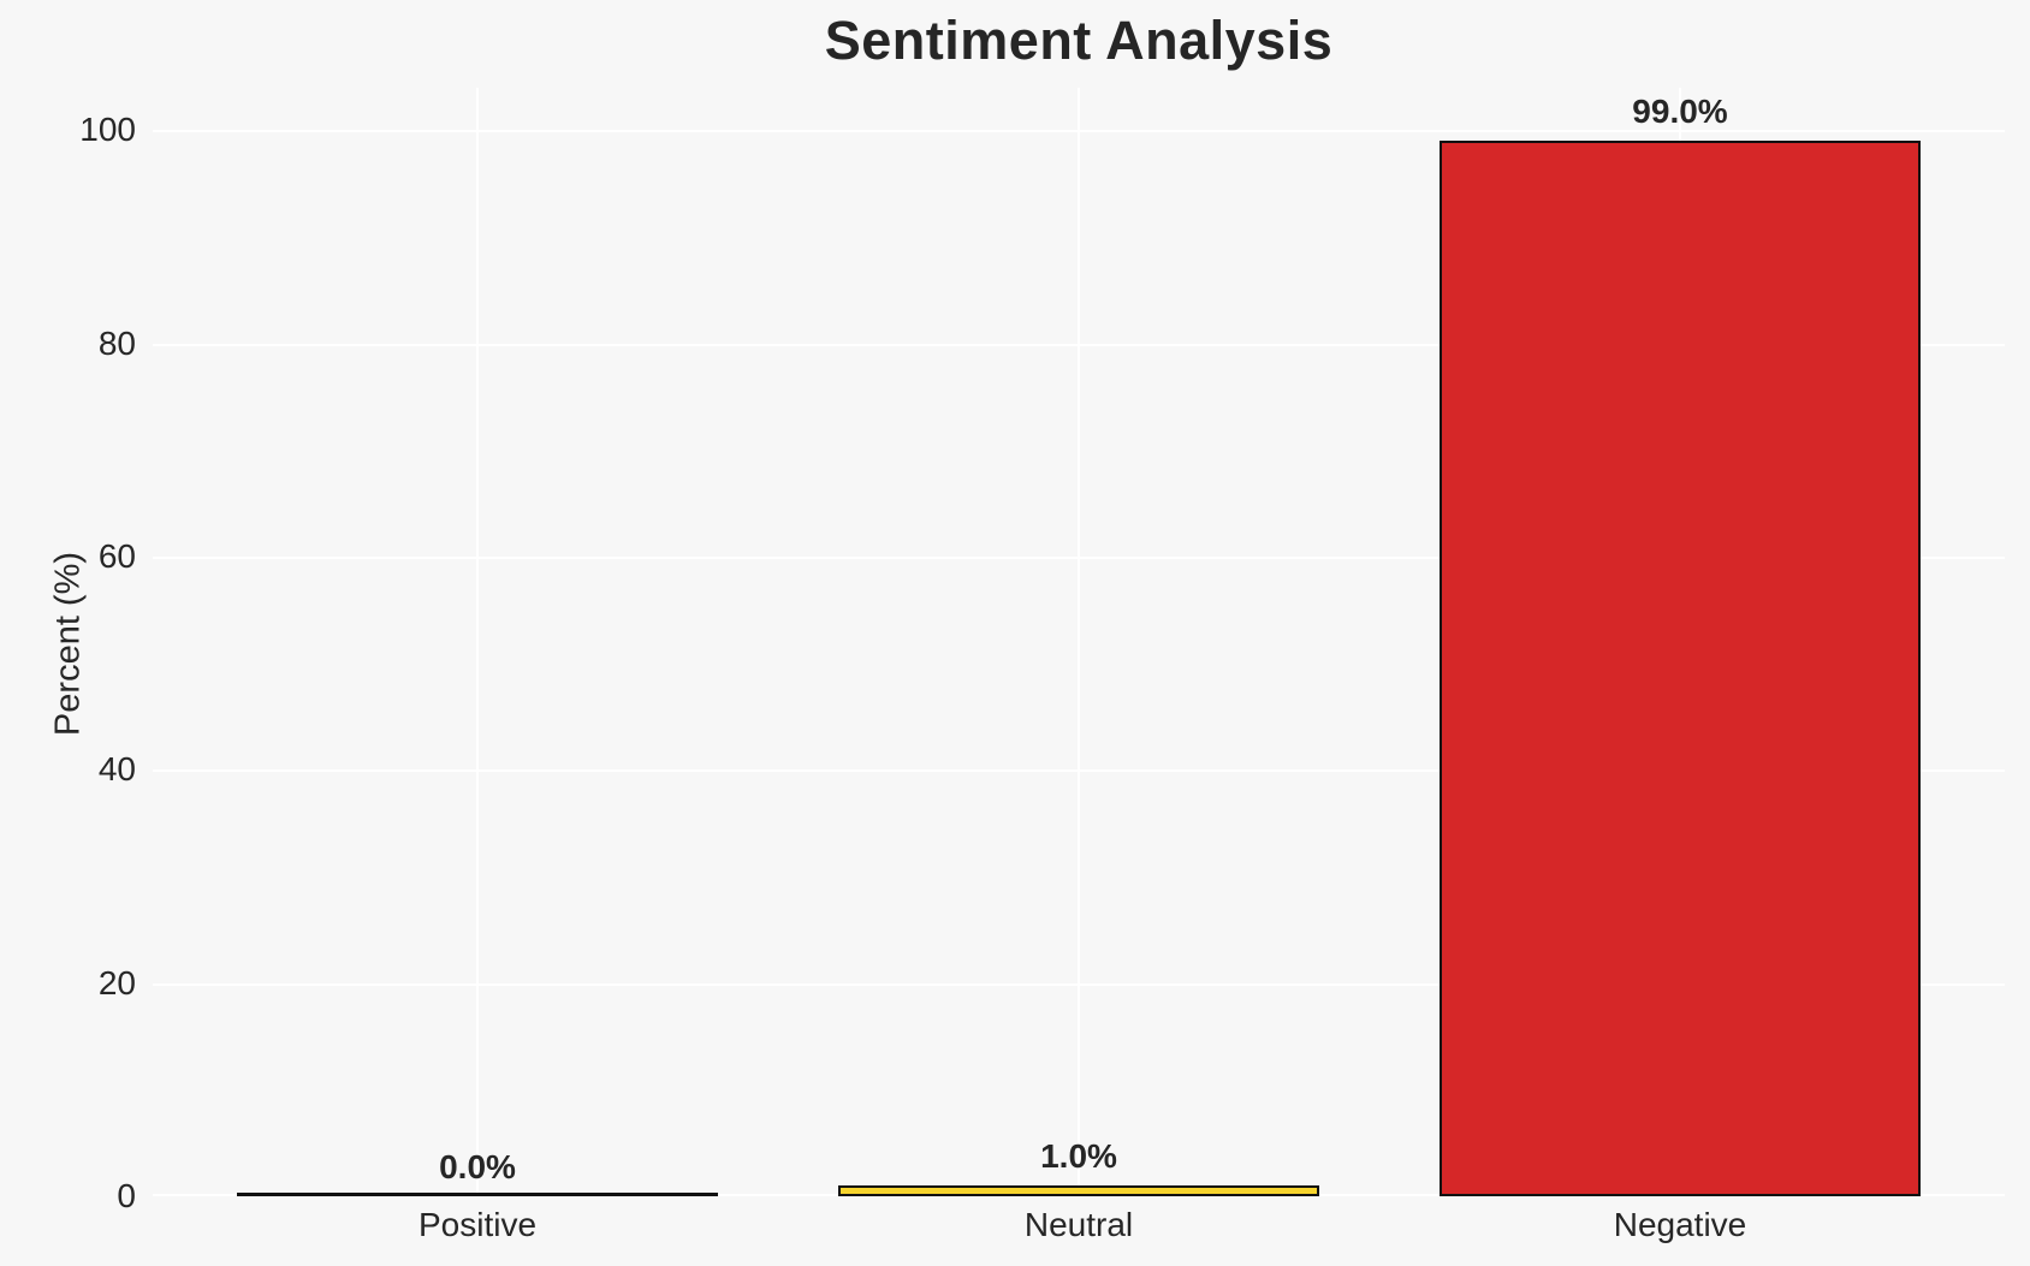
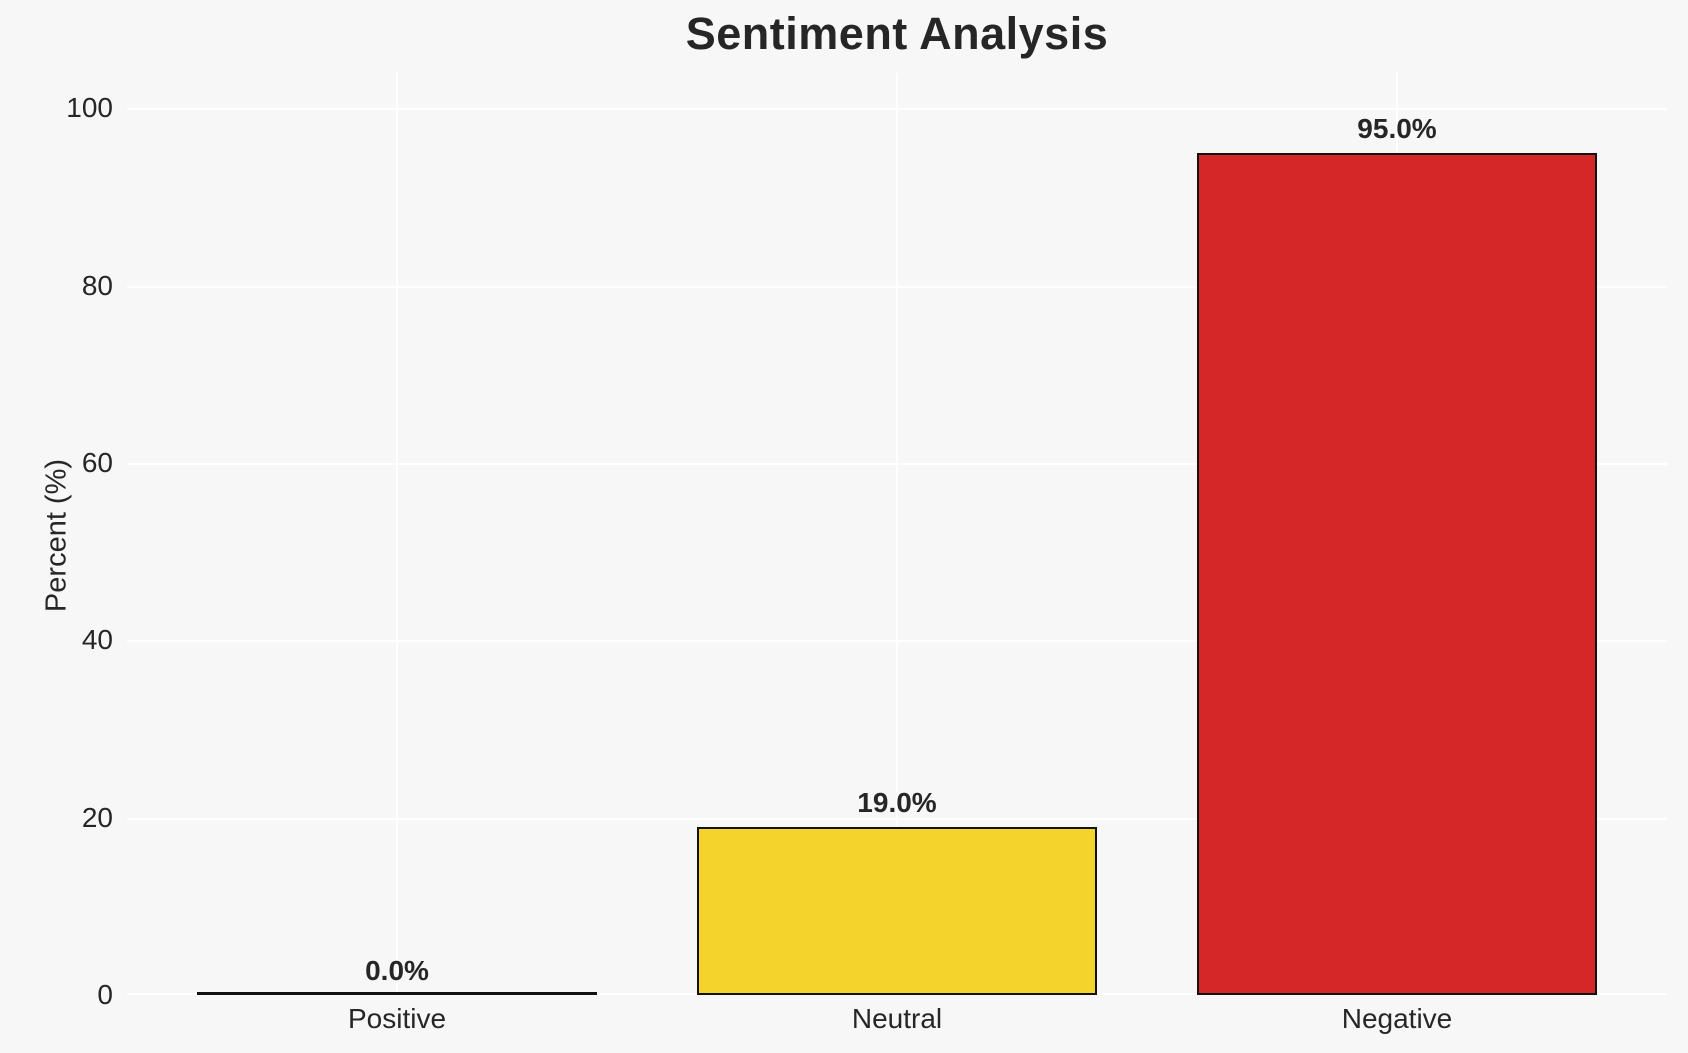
Neutral: 1.0% -> 19.0%
Negative: 99.0% -> 95.0%
